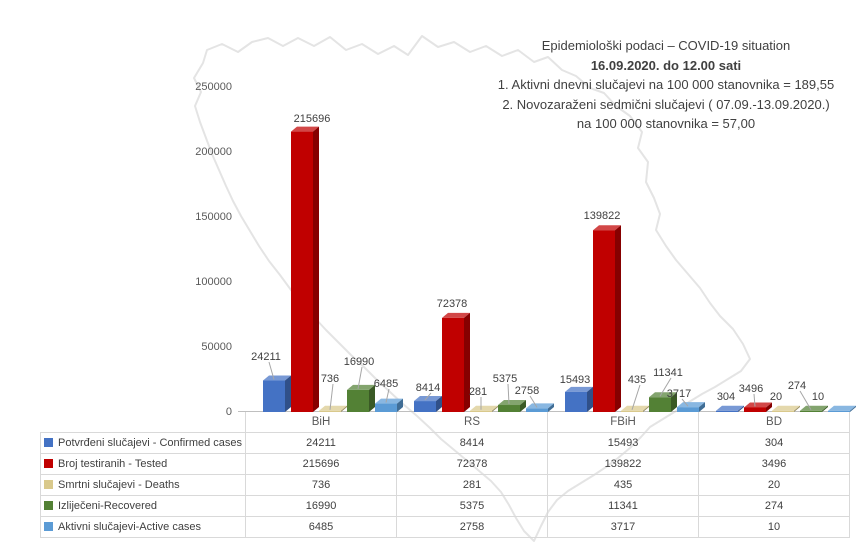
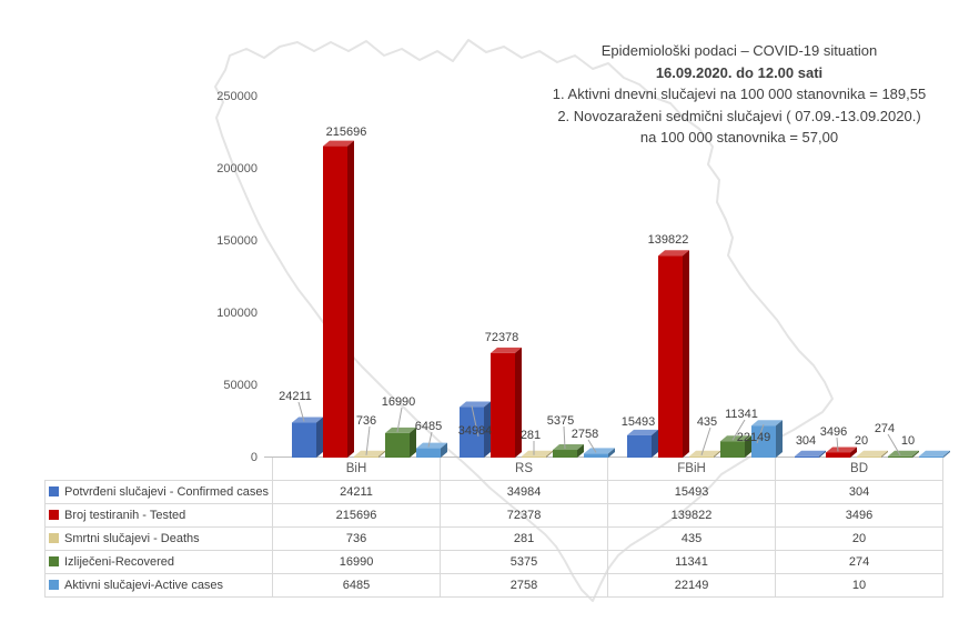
Potvrđeni slučajevi - Confirmed cases/RS: 8414 -> 34984
Aktivni slučajevi-Active cases/FBiH: 3717 -> 22149
